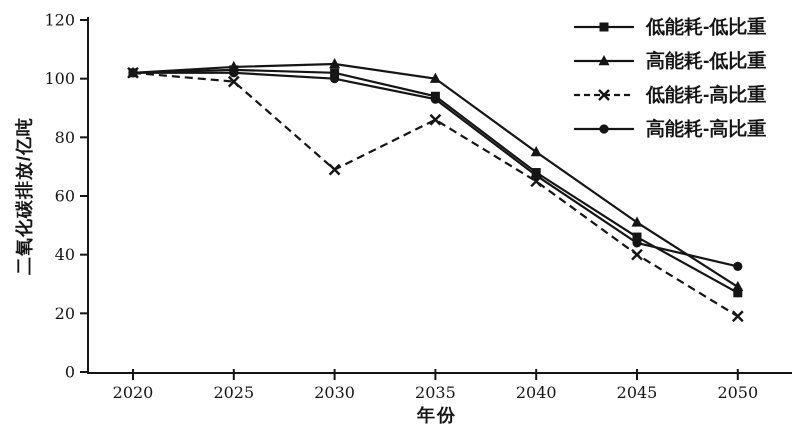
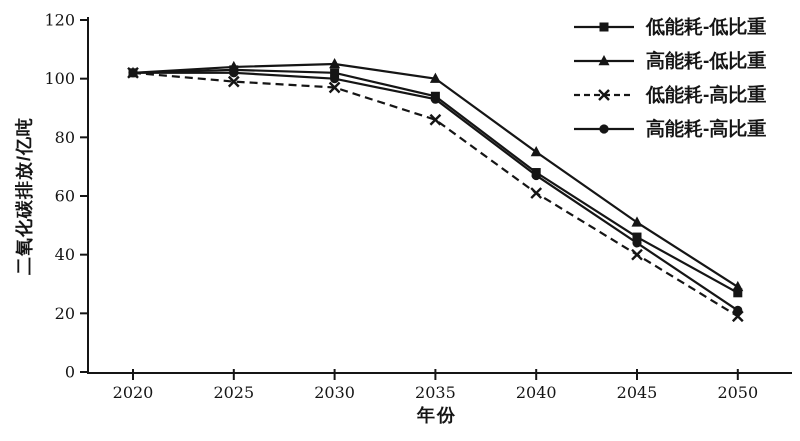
低能耗-高比重/2030: 69 -> 97
低能耗-高比重/2040: 65 -> 61
高能耗-高比重/2050: 36 -> 21
